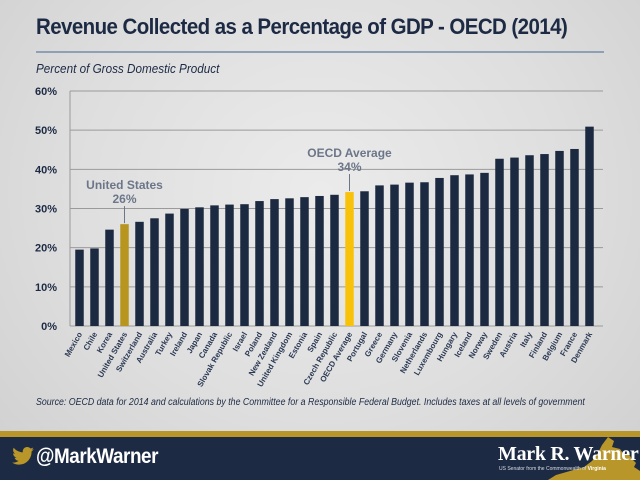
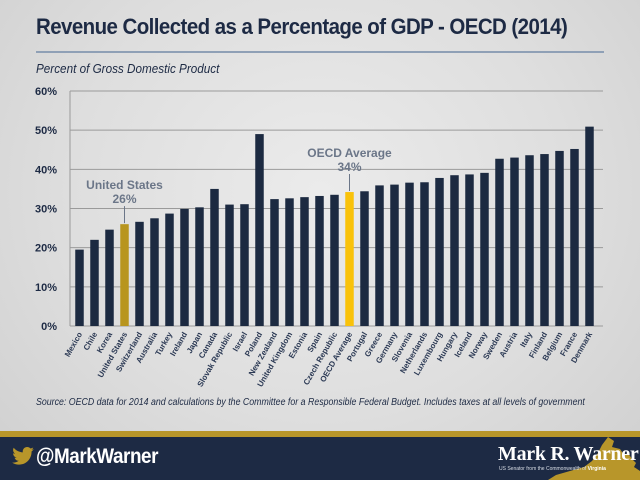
Chile: 20% -> 22%
Canada: 31% -> 35%
Poland: 32% -> 49%
